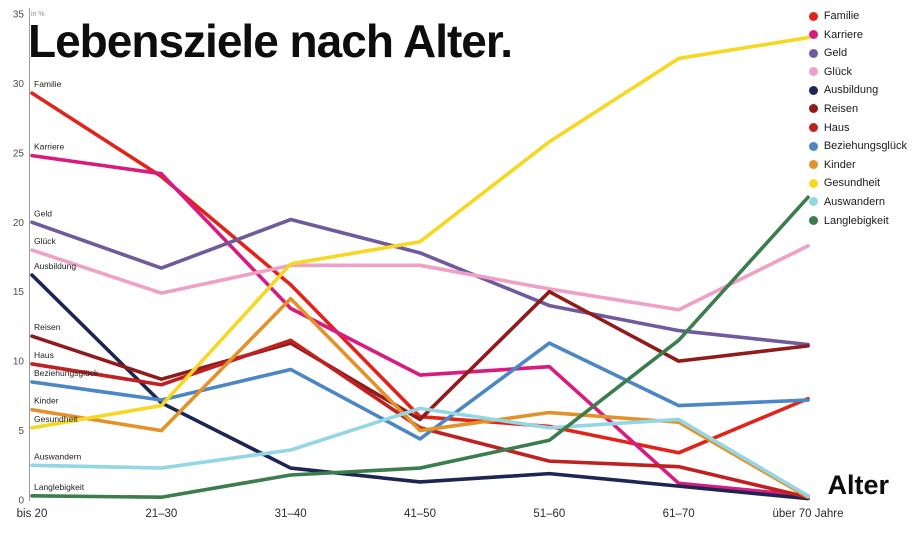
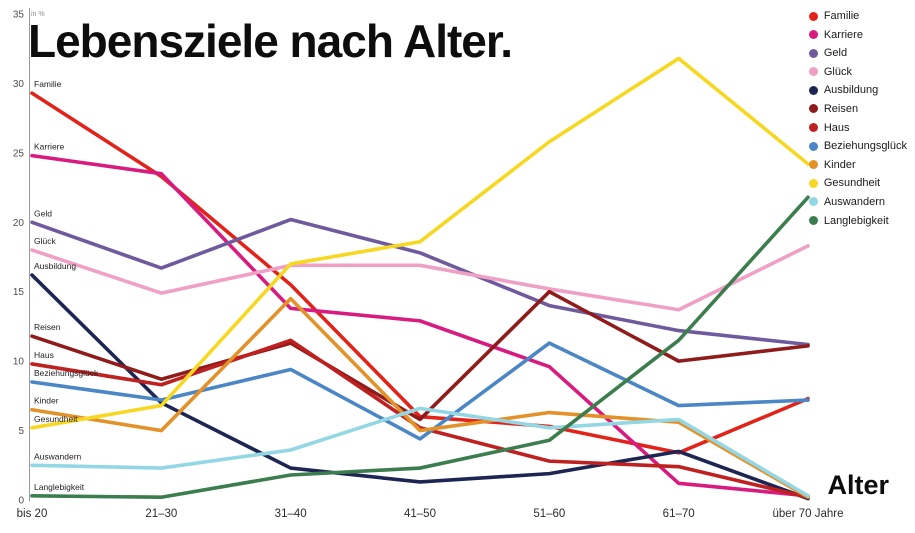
Karriere/41–50: 9.0 -> 12.9
Ausbildung/61–70: 1.0 -> 3.5
Gesundheit/über 70 Jahre: 33.3 -> 24.2
